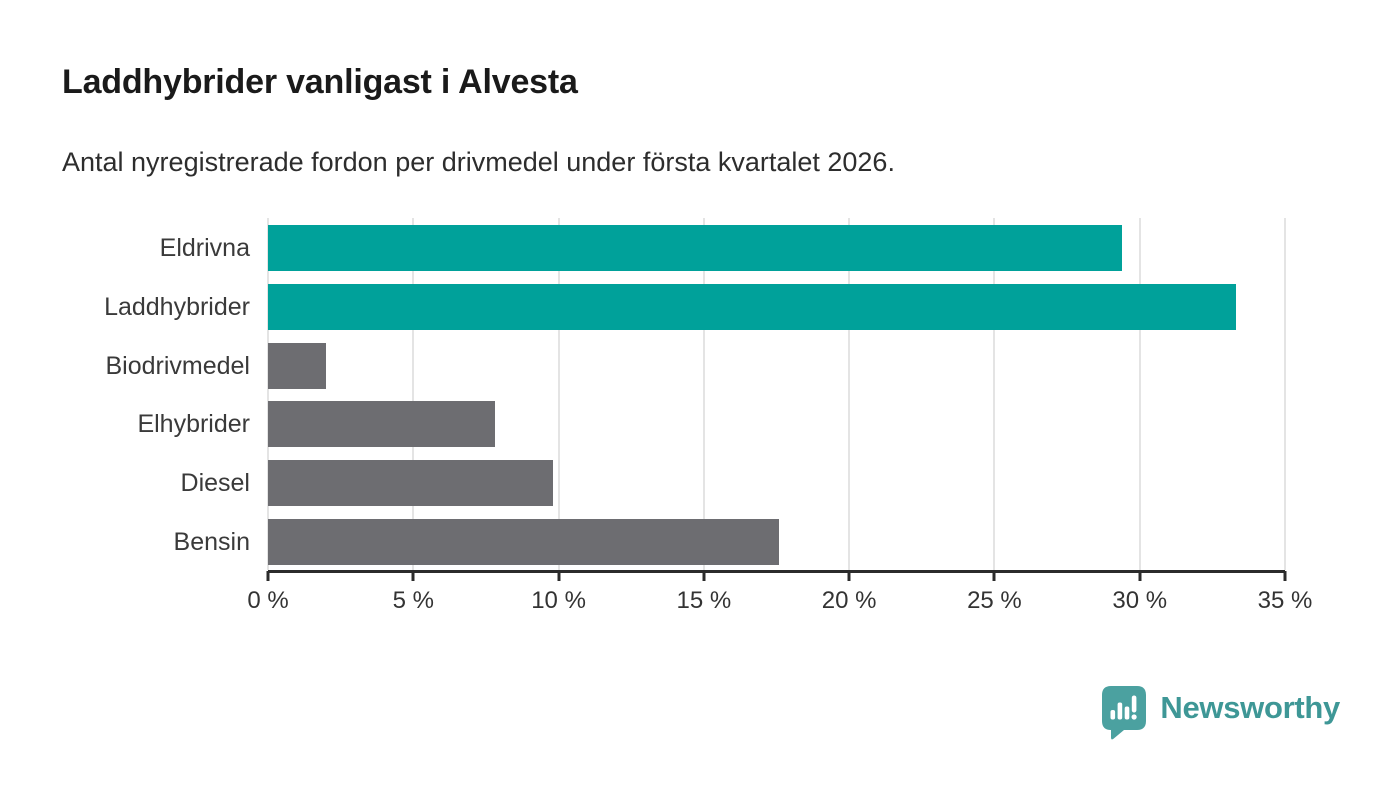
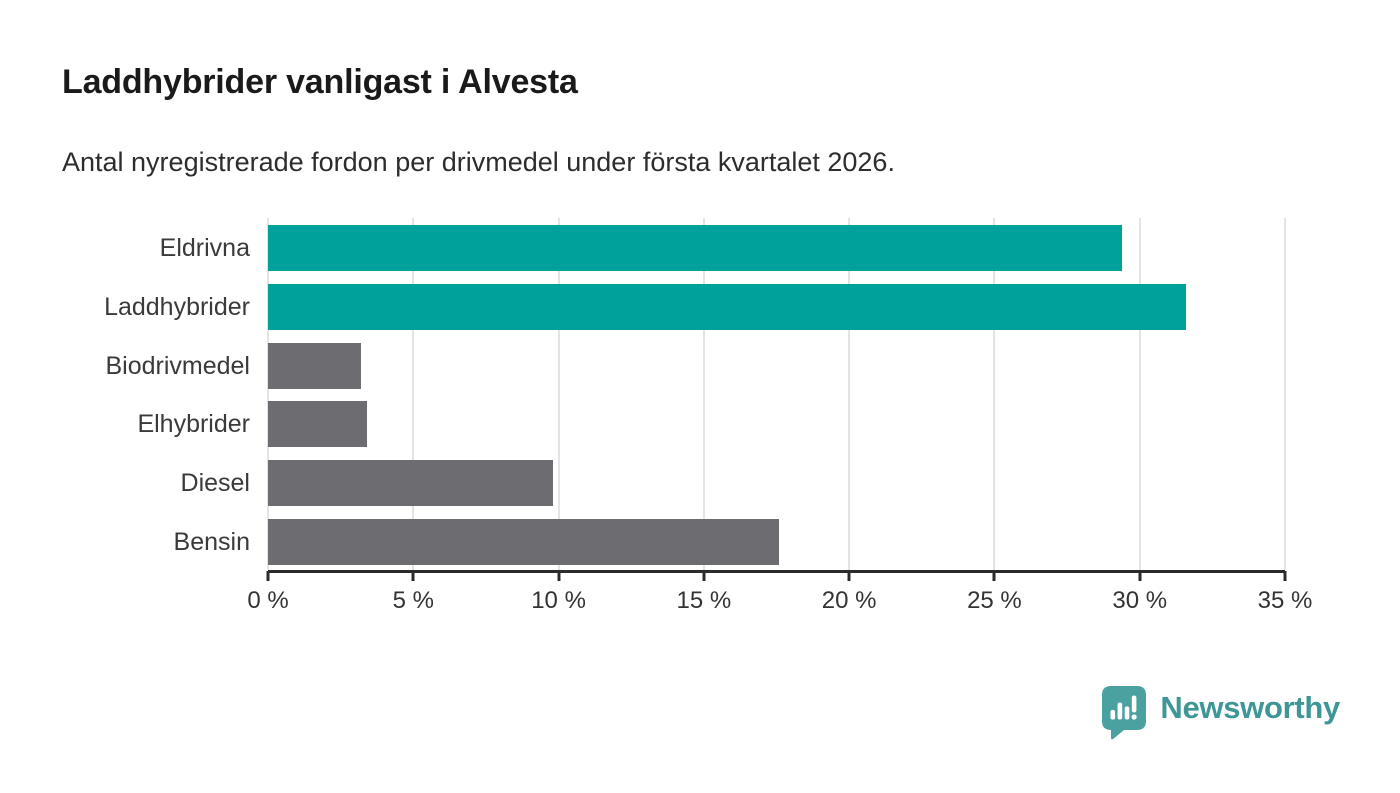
Laddhybrider: 33.3% -> 31.6%
Biodrivmedel: 2.0% -> 3.2%
Elhybrider: 7.8% -> 3.4%
